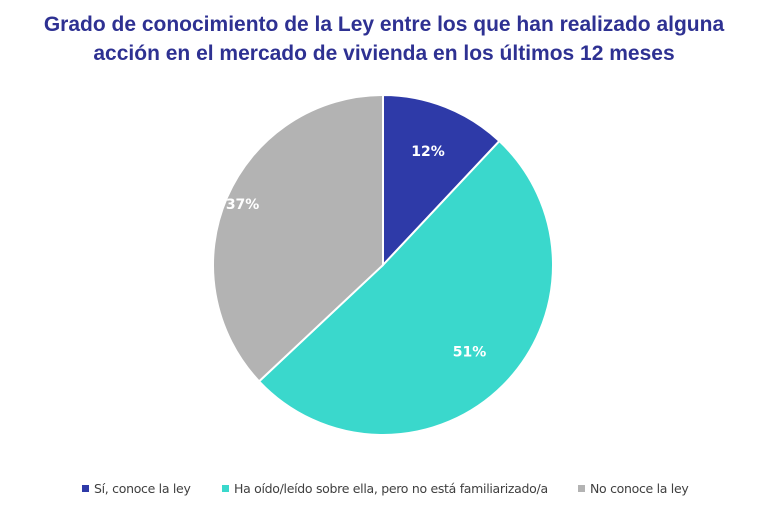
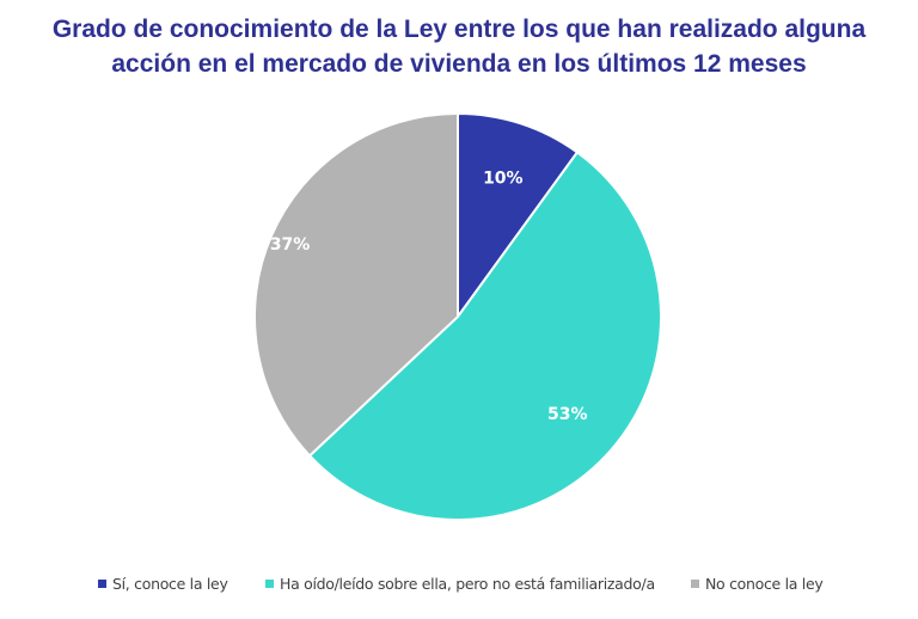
Sí, conoce la ley: 12% -> 10%
Ha oído/leído sobre ella, pero no está familiarizado/a: 51% -> 53%
